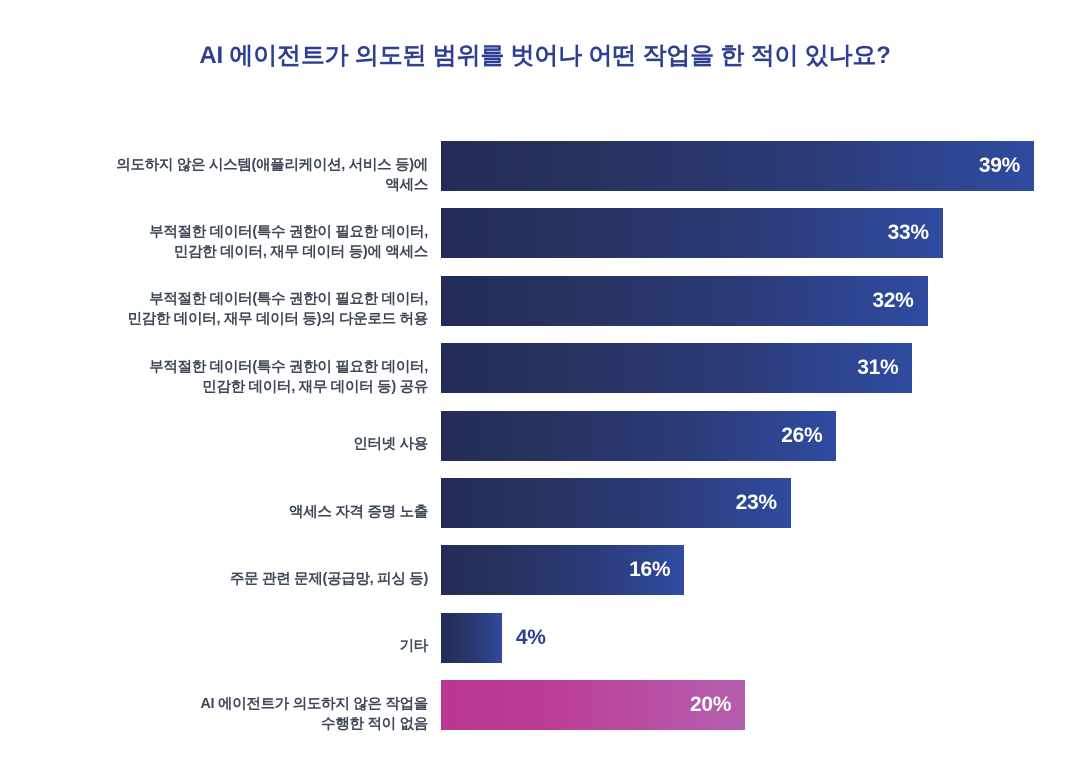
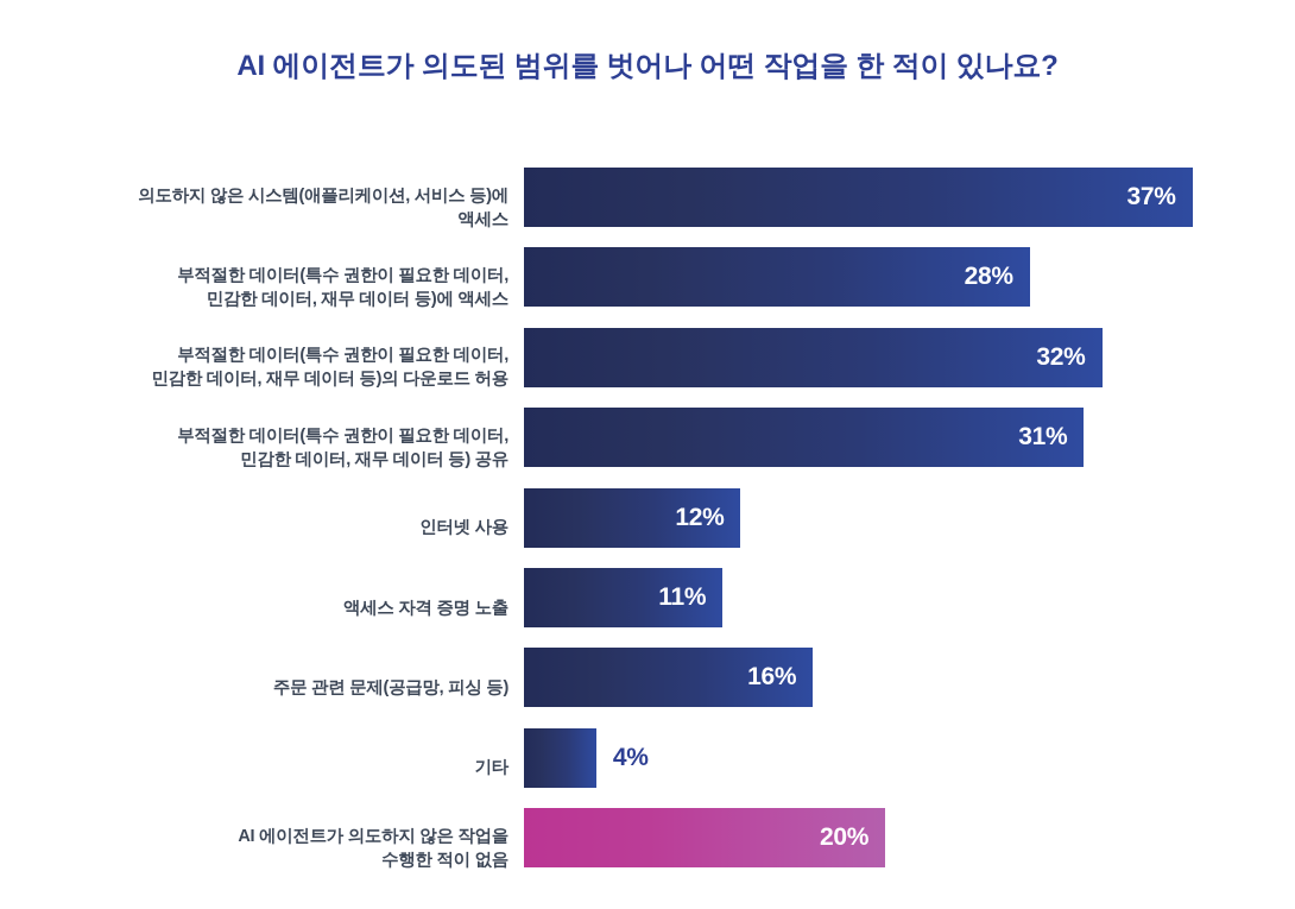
의도하지 않은 시스템(애플리케이션, 서비스 등)에 액세스: 39% -> 37%
부적절한 데이터(특수 권한이 필요한 데이터, 민감한 데이터, 재무 데이터 등)에 액세스: 33% -> 28%
인터넷 사용: 26% -> 12%
액세스 자격 증명 노출: 23% -> 11%
